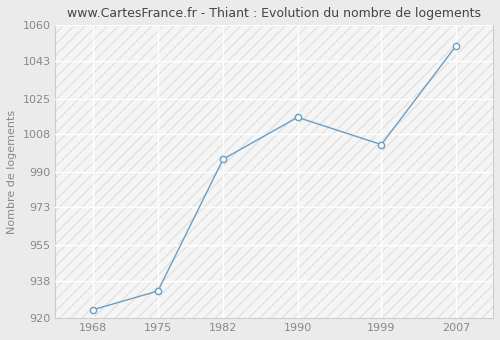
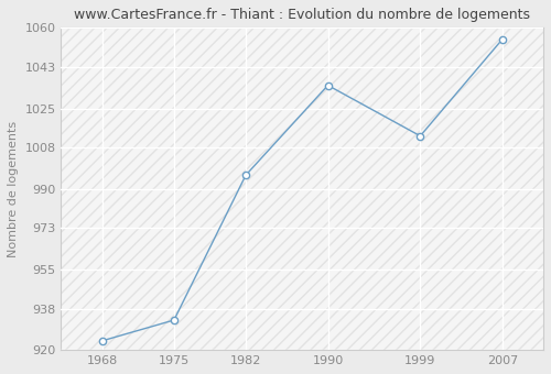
1990: 1016 -> 1035
1999: 1003 -> 1013
2007: 1050 -> 1055
